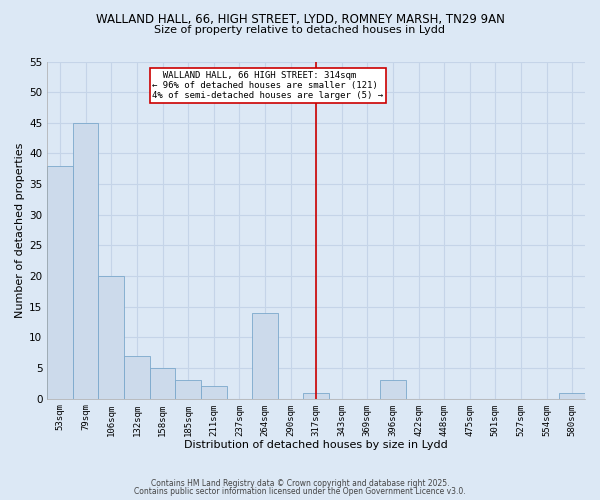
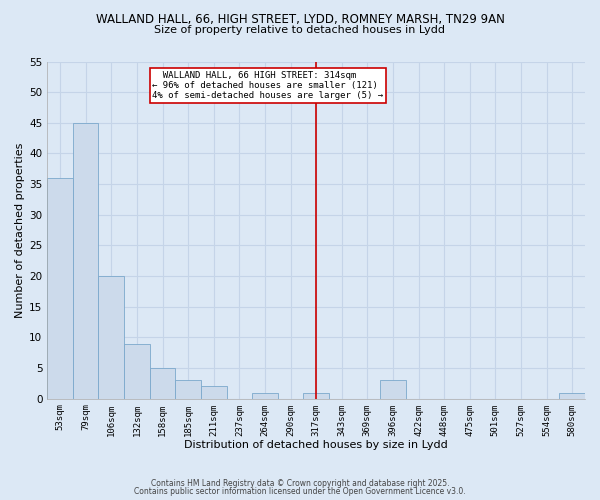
53sqm: 38 -> 36
132sqm: 7 -> 9
264sqm: 14 -> 1
